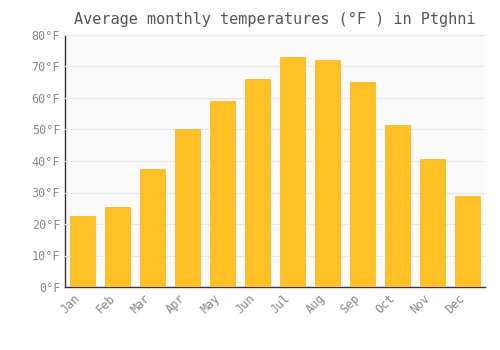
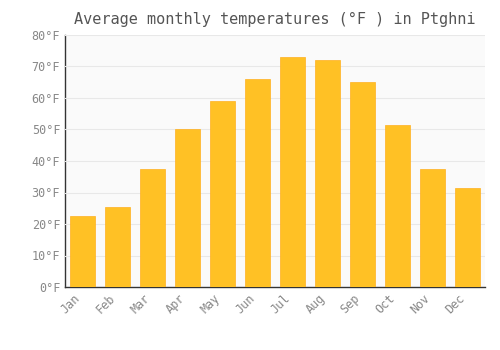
Nov: 40.5°F -> 37.5°F
Dec: 29.0°F -> 31.5°F
